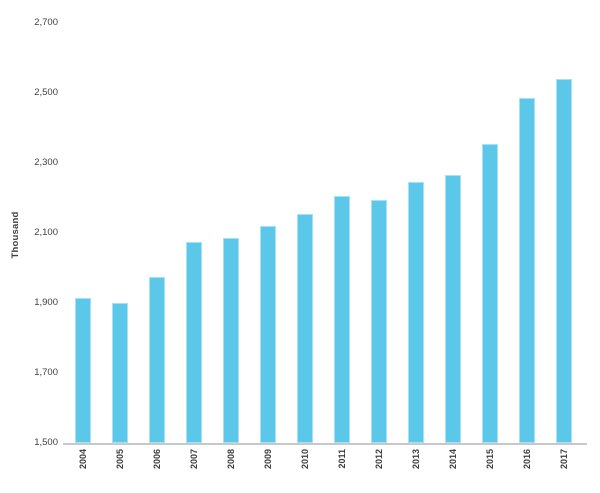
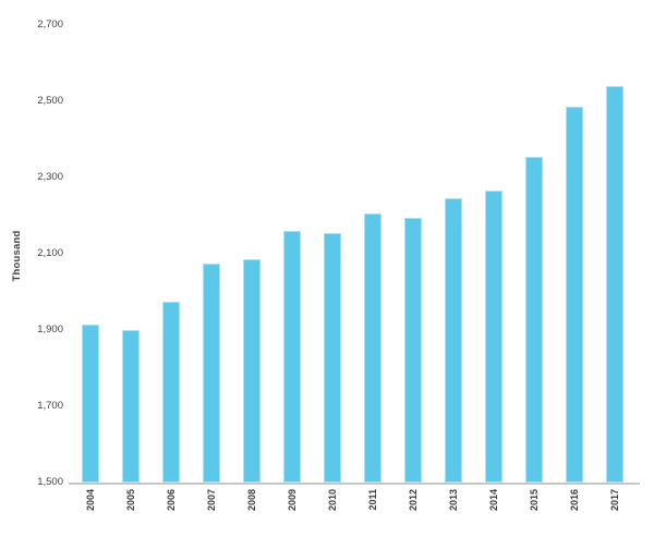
2009: 2120 -> 2160
